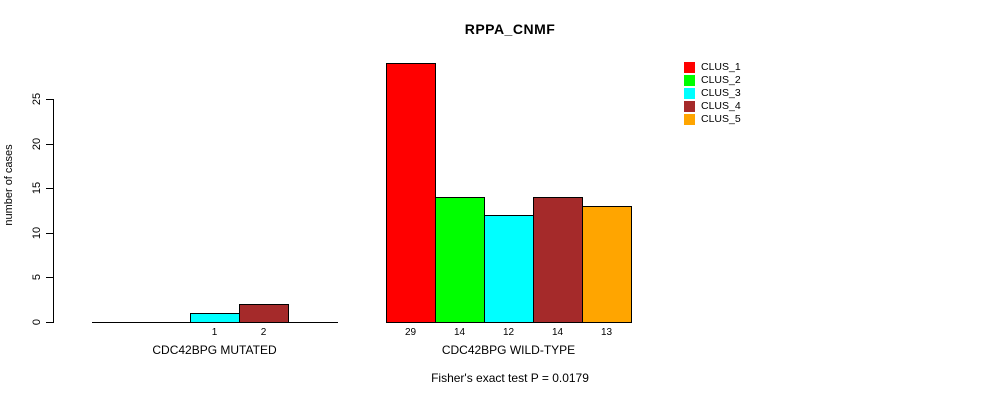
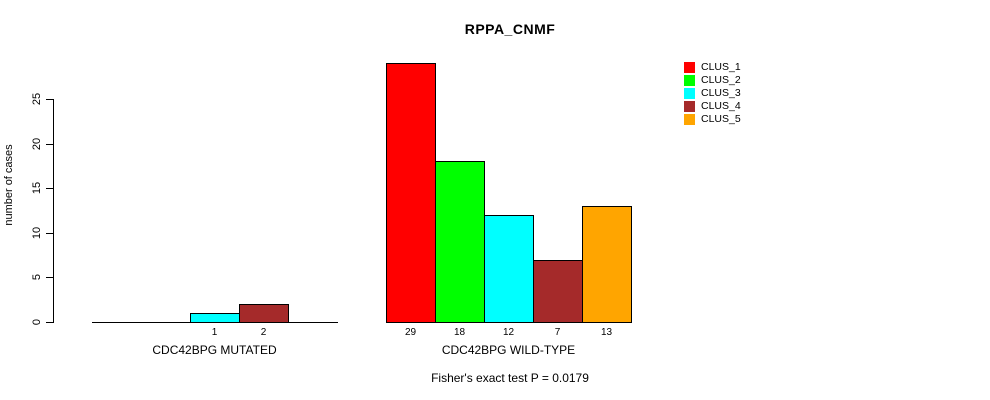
CLUS_2/CDC42BPG WILD-TYPE: 14 -> 18
CLUS_4/CDC42BPG WILD-TYPE: 14 -> 7
